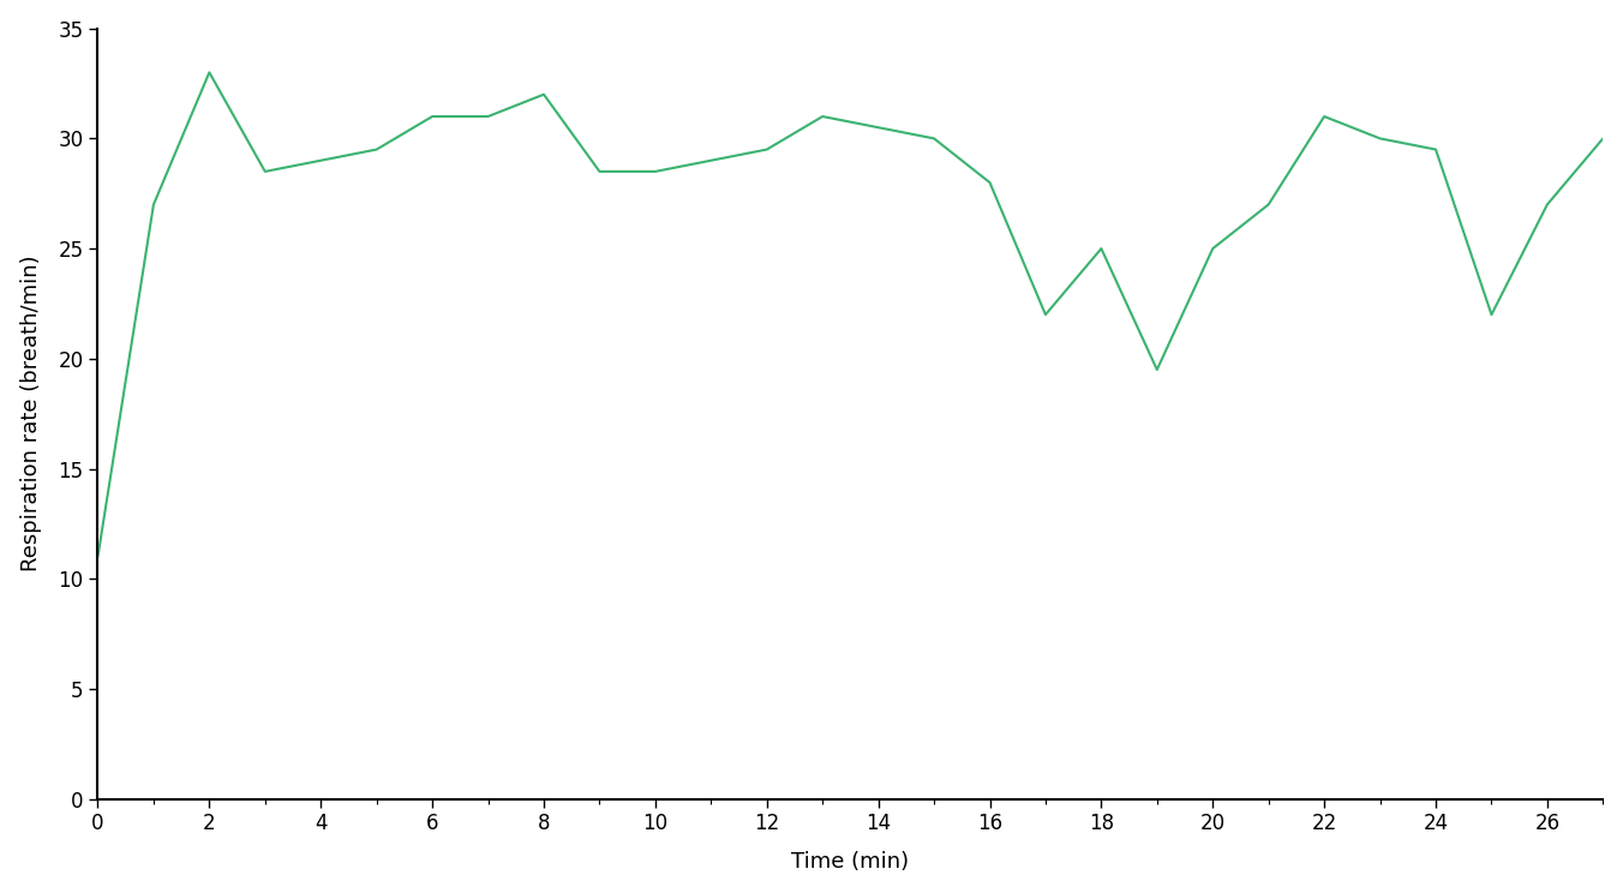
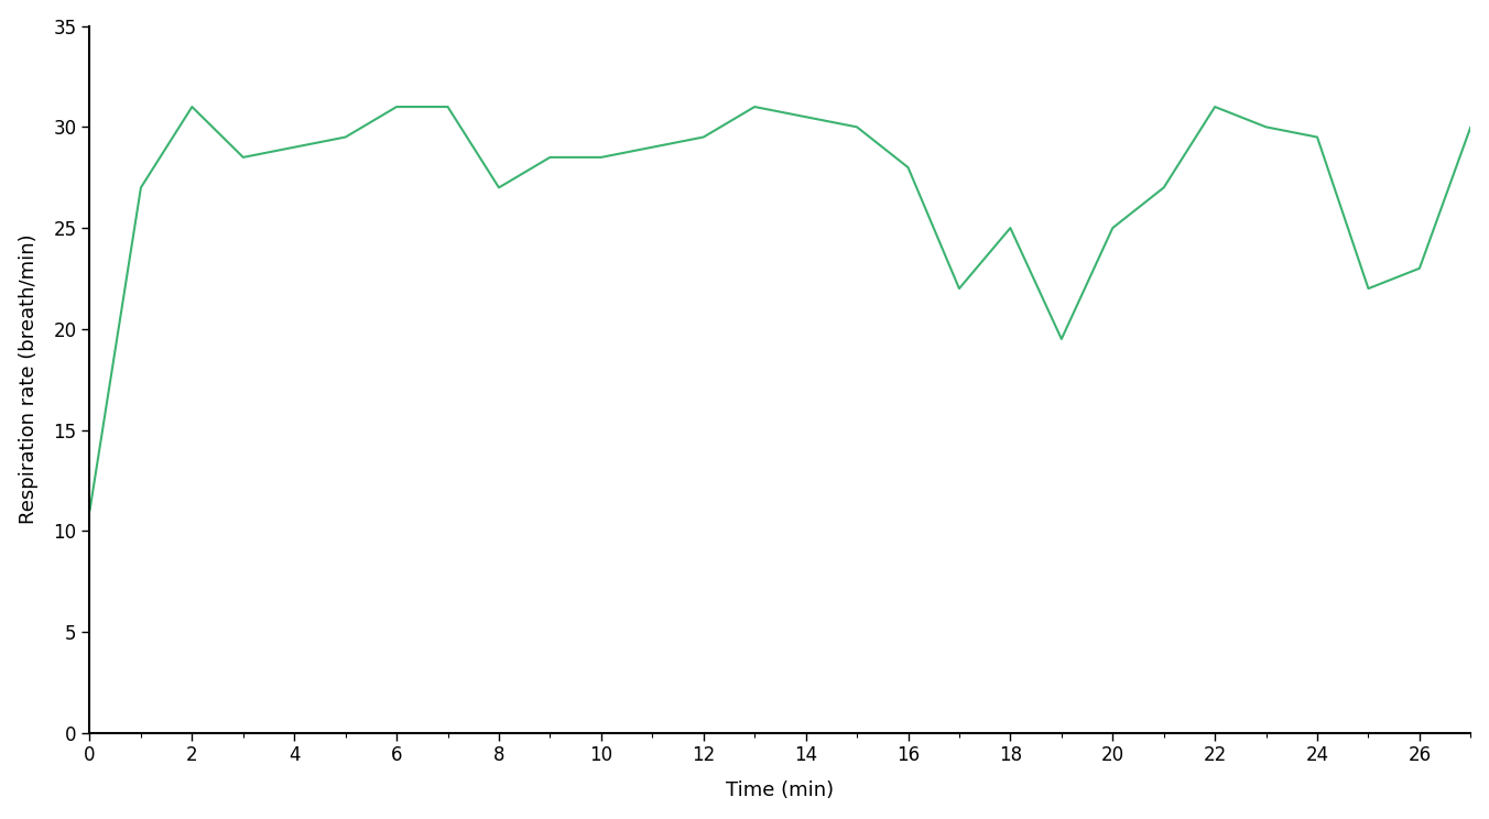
2: 33.0 -> 31.0
8: 32.0 -> 27.0
26: 27.0 -> 23.0
